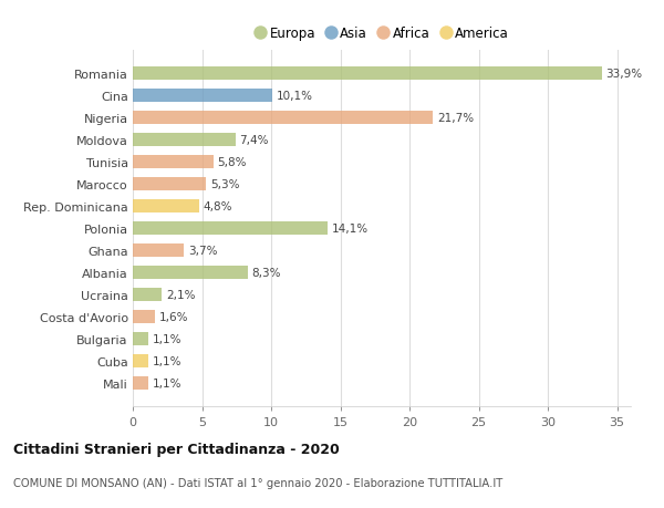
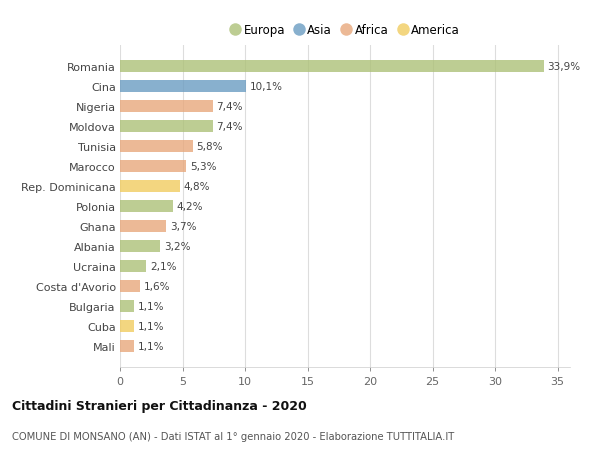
Nigeria: 21,7% -> 7,4%
Polonia: 14,1% -> 4,2%
Albania: 8,3% -> 3,2%
